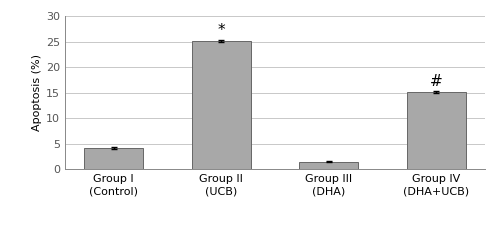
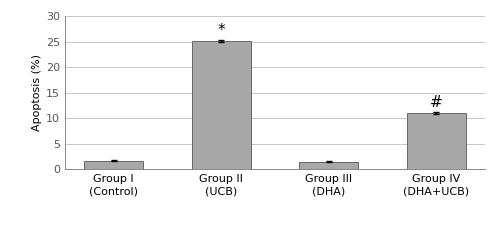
Group I (Control): 4.2 -> 1.7
Group IV (DHA+UCB): 15.2 -> 11.0
